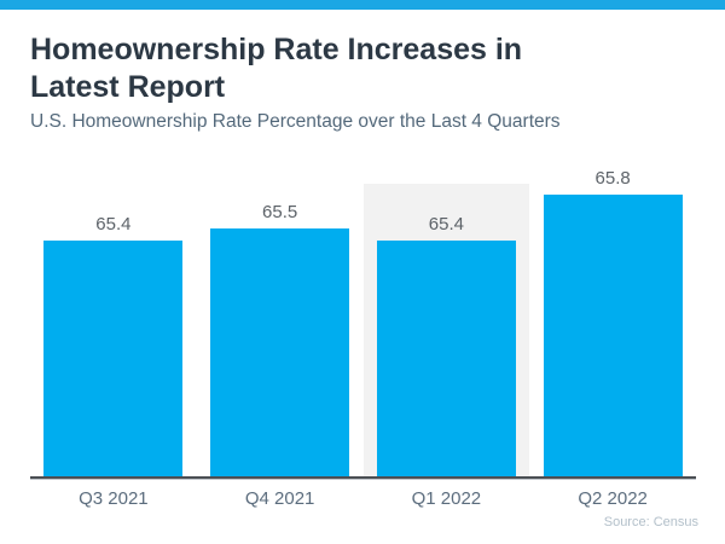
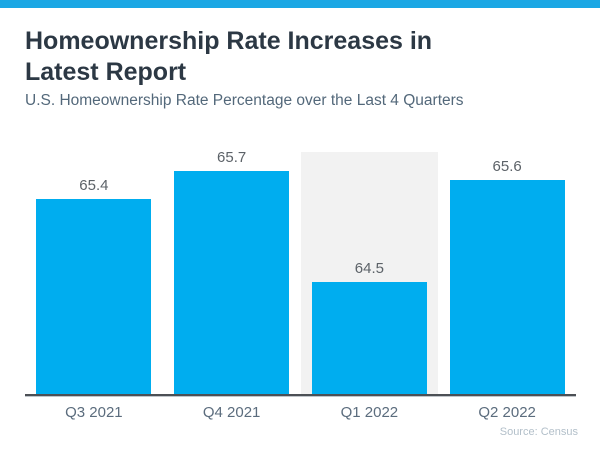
Q4 2021: 65.5 -> 65.7
Q1 2022: 65.4 -> 64.5
Q2 2022: 65.8 -> 65.6
